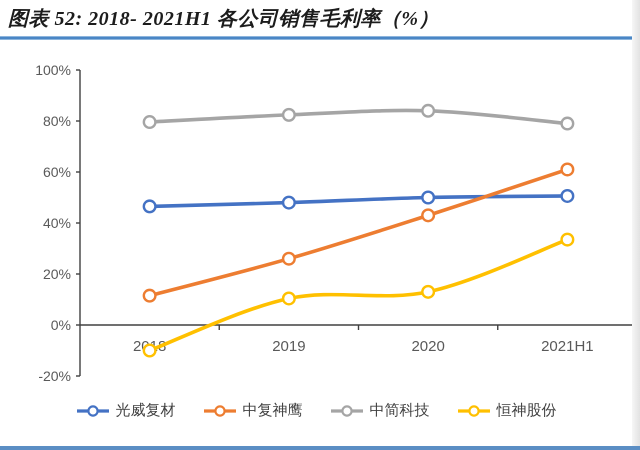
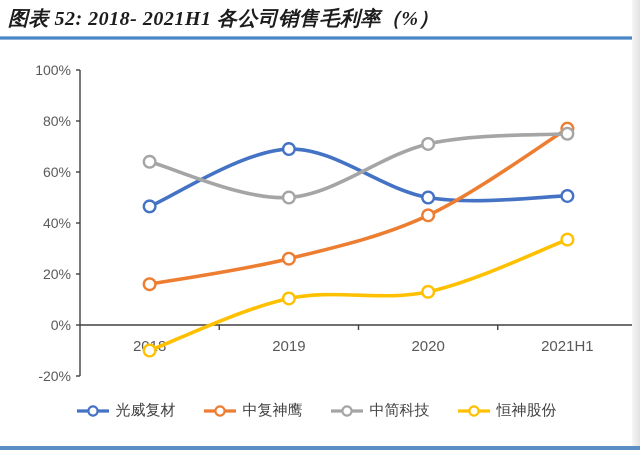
中复神鹰/2018: 12% -> 16%
中简科技/2018: 80% -> 64%
光威复材/2019: 48% -> 69%
中简科技/2019: 82% -> 50%
中简科技/2020: 84% -> 71%
中复神鹰/2021H1: 61% -> 77%
中简科技/2021H1: 79% -> 75%
